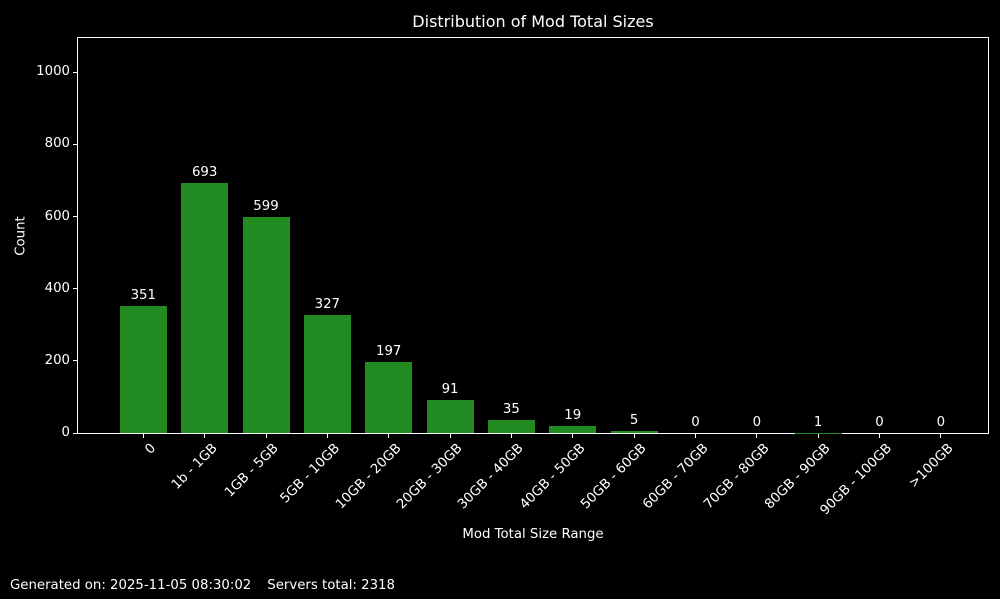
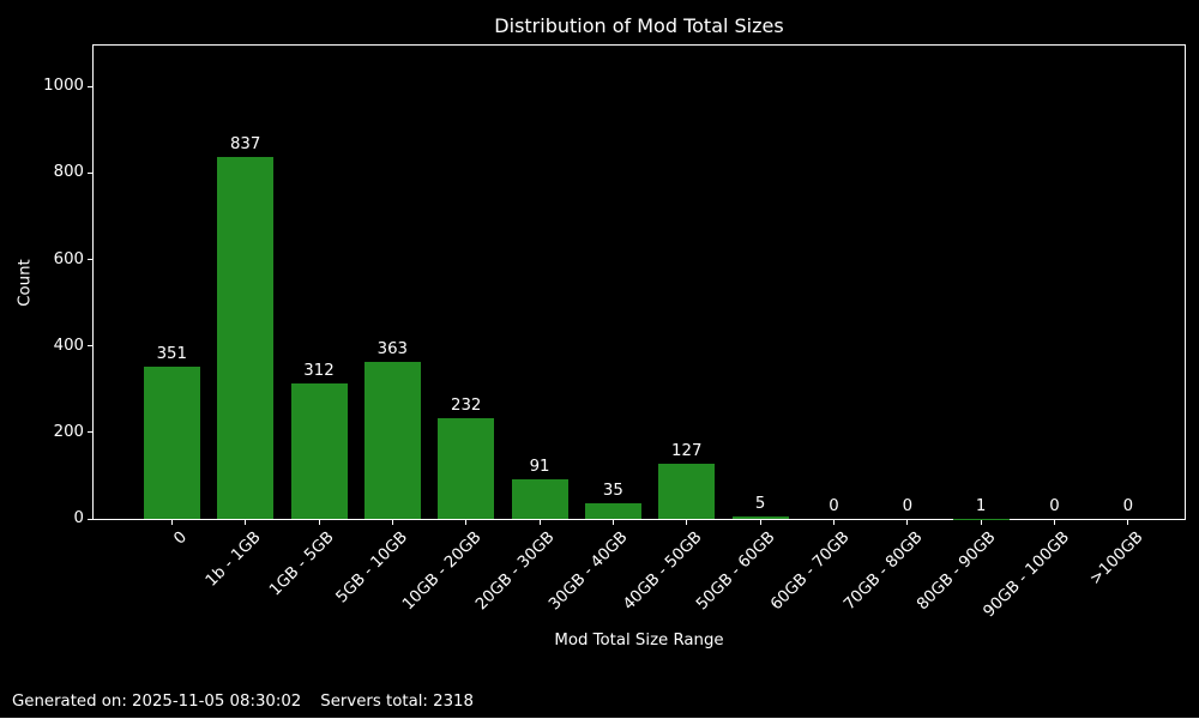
1b - 1GB: 693 -> 837
1GB - 5GB: 599 -> 312
5GB - 10GB: 327 -> 363
10GB - 20GB: 197 -> 232
40GB - 50GB: 19 -> 127
